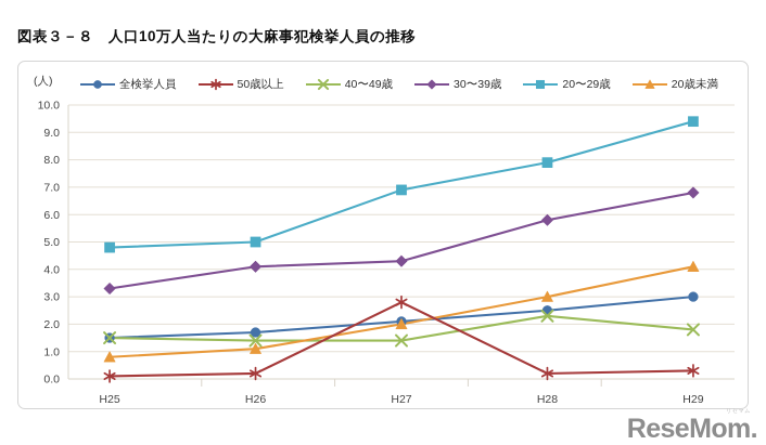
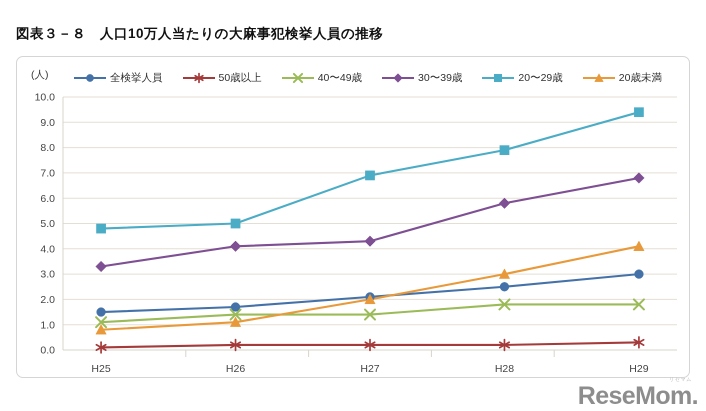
40〜49歳/H25: 1.5 -> 1.1
50歳以上/H27: 2.8 -> 0.2
40〜49歳/H28: 2.3 -> 1.8
